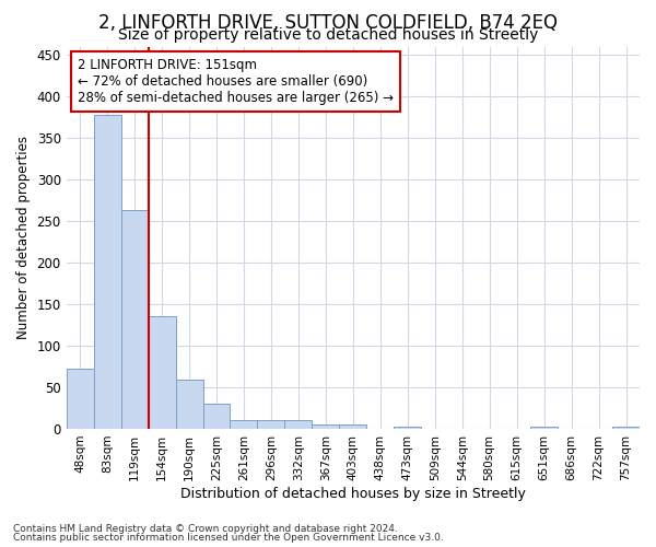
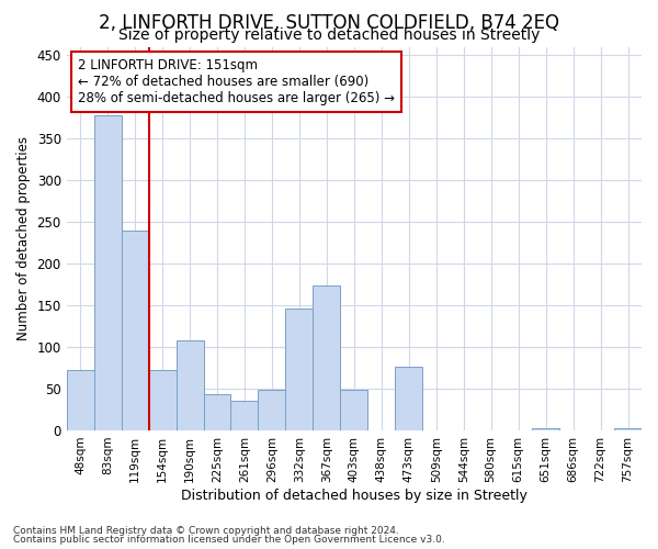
119sqm: 263 -> 240
154sqm: 136 -> 72
190sqm: 59 -> 108
225sqm: 30 -> 44
261sqm: 10 -> 36
296sqm: 10 -> 48
332sqm: 10 -> 146
367sqm: 5 -> 174
403sqm: 5 -> 48
473sqm: 3 -> 76
